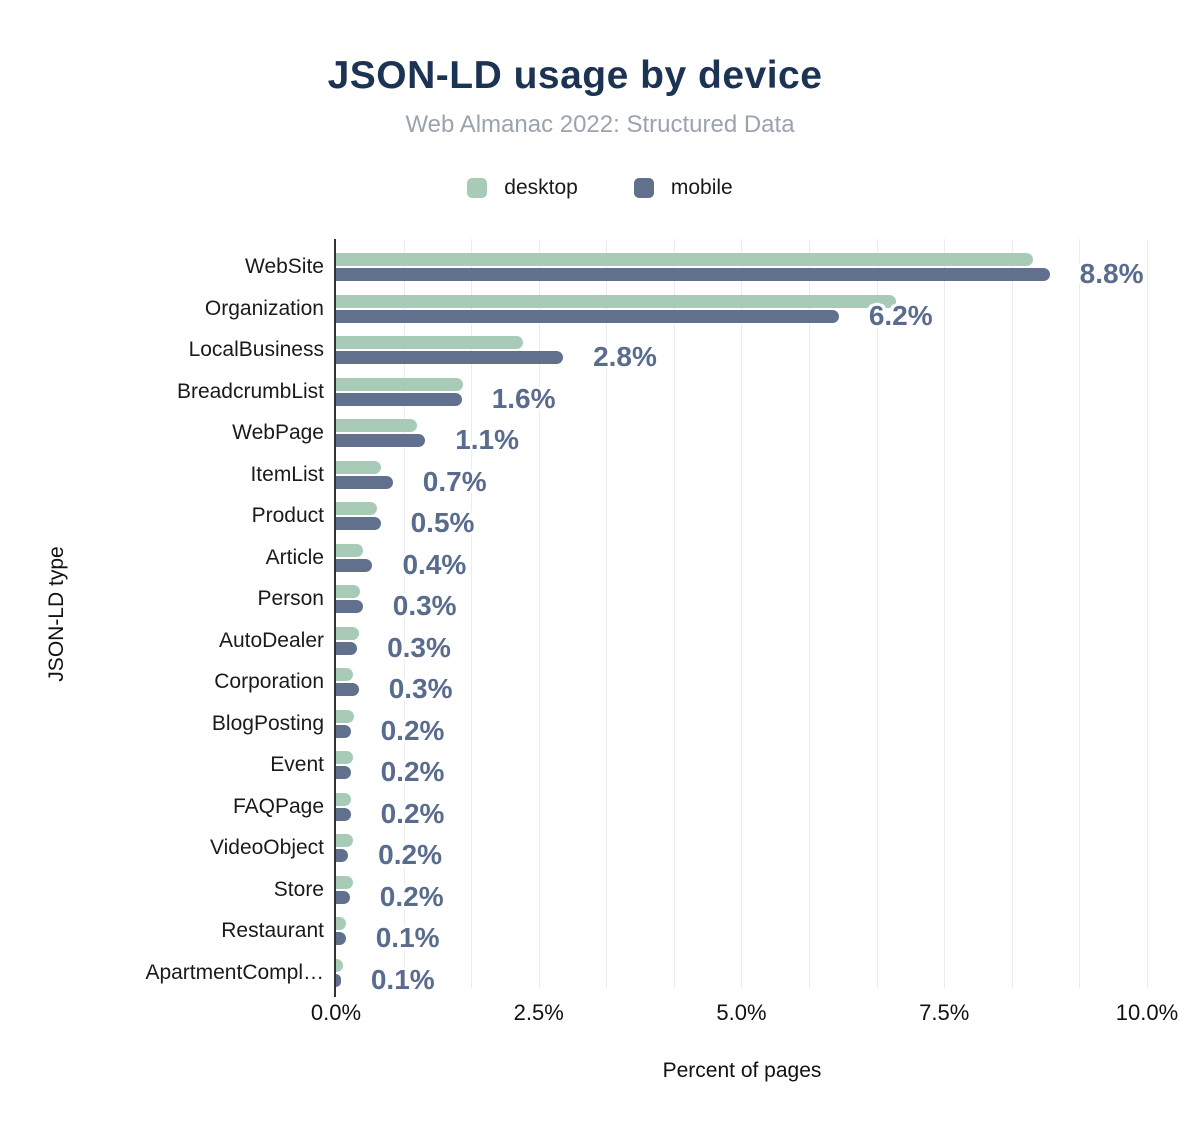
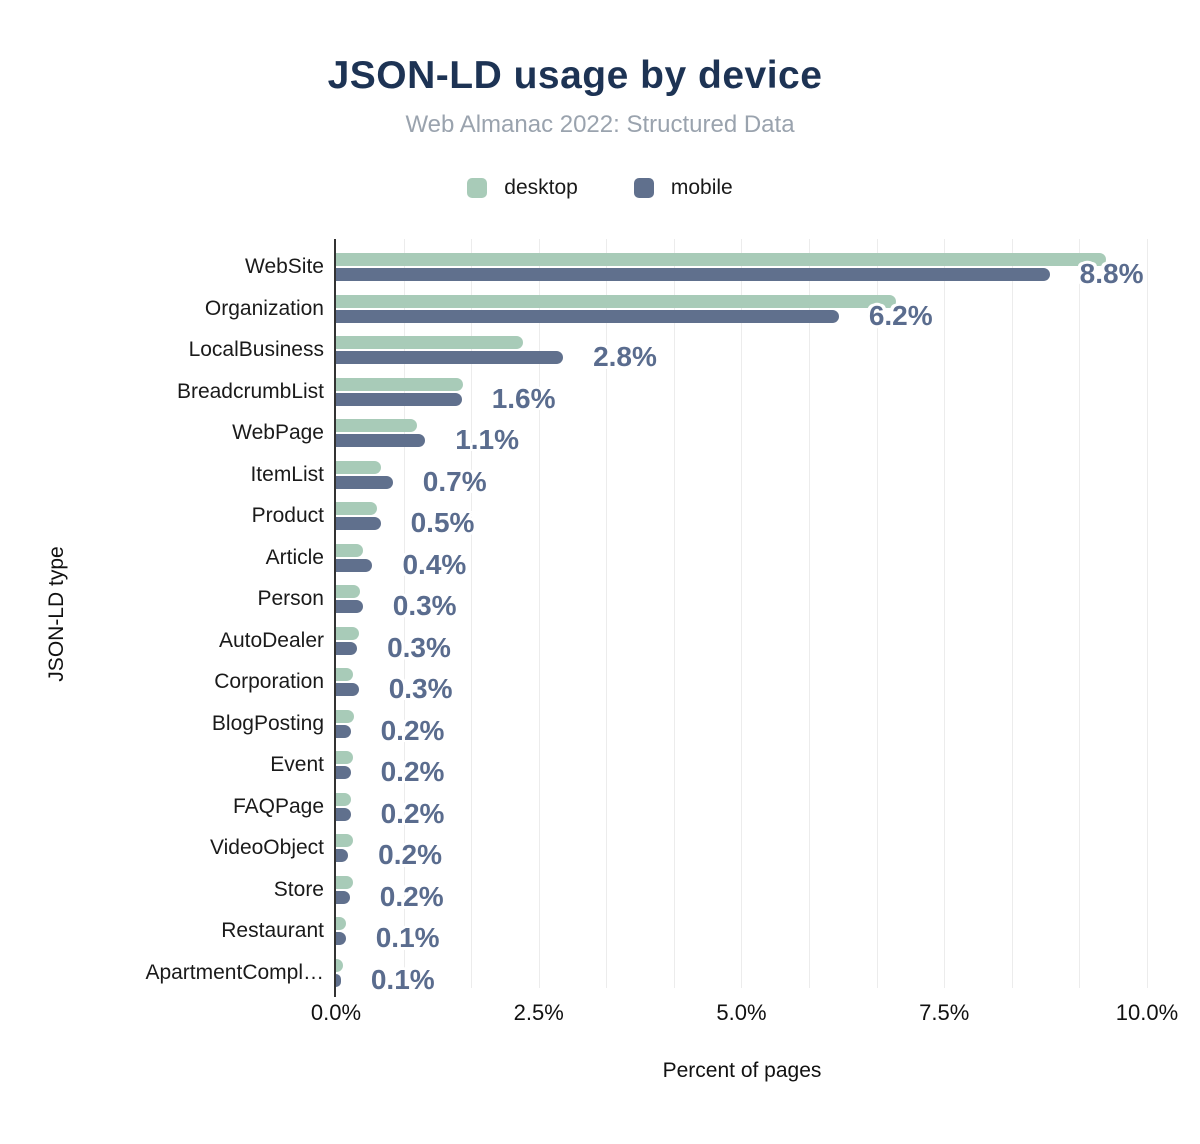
desktop/WebSite: 8.6% -> 9.5%
